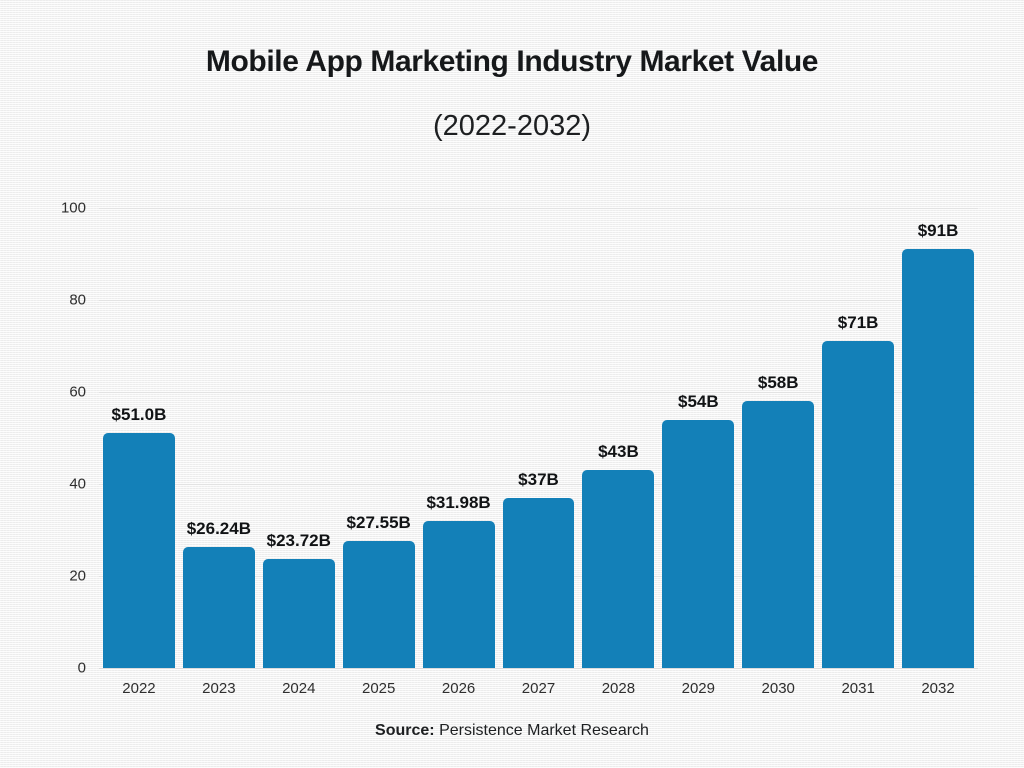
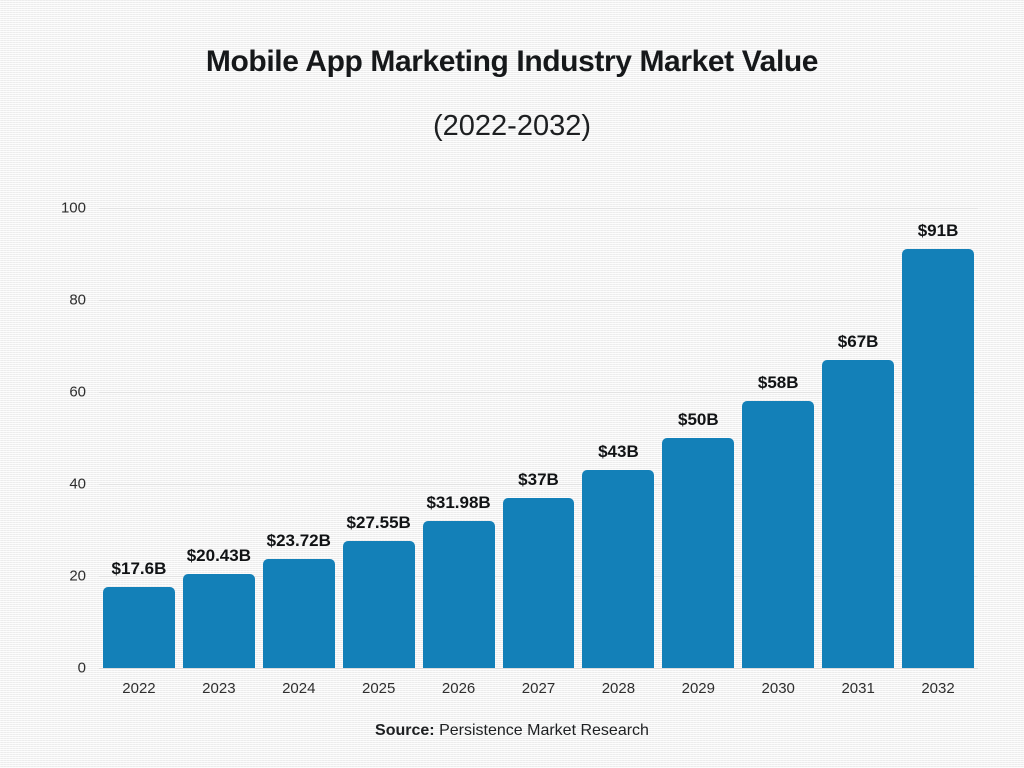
2022: $51.0B -> $17.6B
2023: $26.24B -> $20.43B
2029: $54B -> $50B
2031: $71B -> $67B
